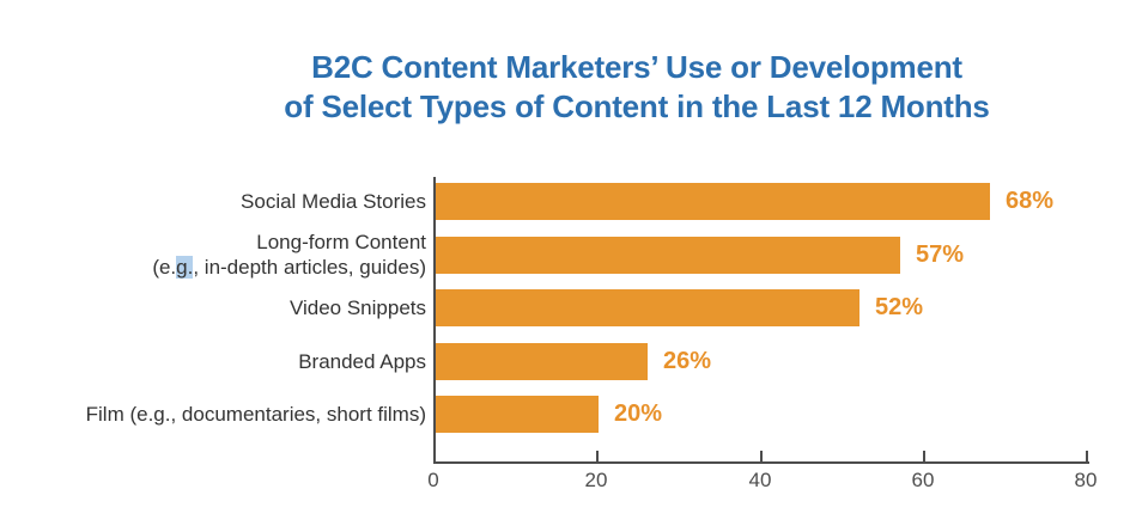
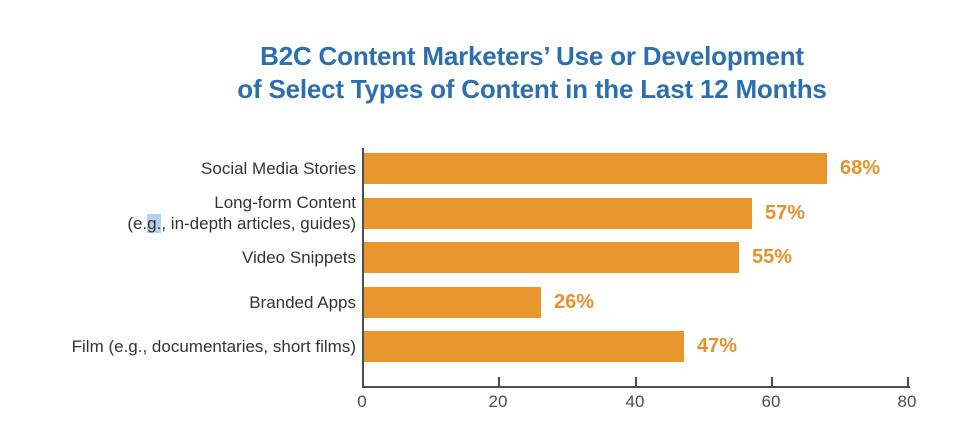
Video Snippets: 52% -> 55%
Film (e.g., documentaries, short films): 20% -> 47%
